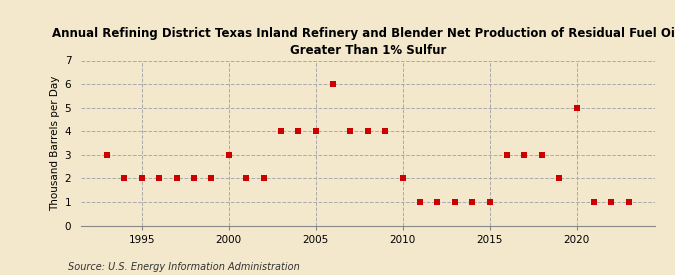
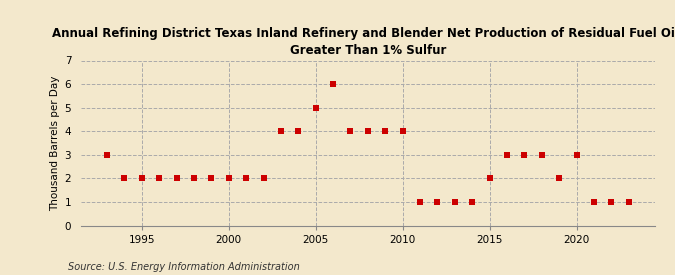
2000: 3 -> 2
2005: 4 -> 5
2010: 2 -> 4
2015: 1 -> 2
2020: 5 -> 3
